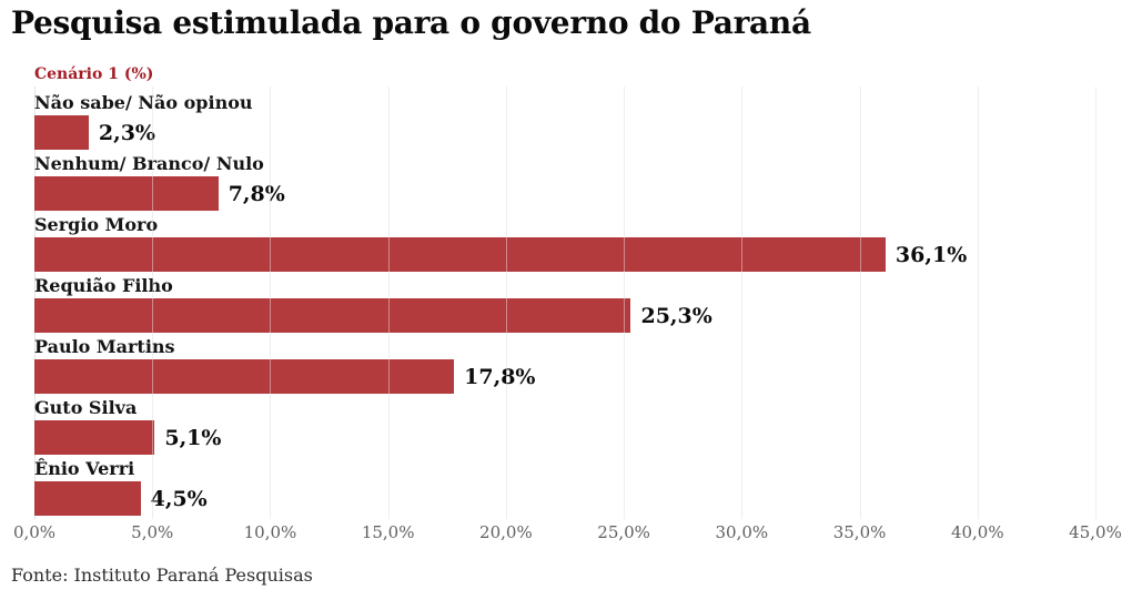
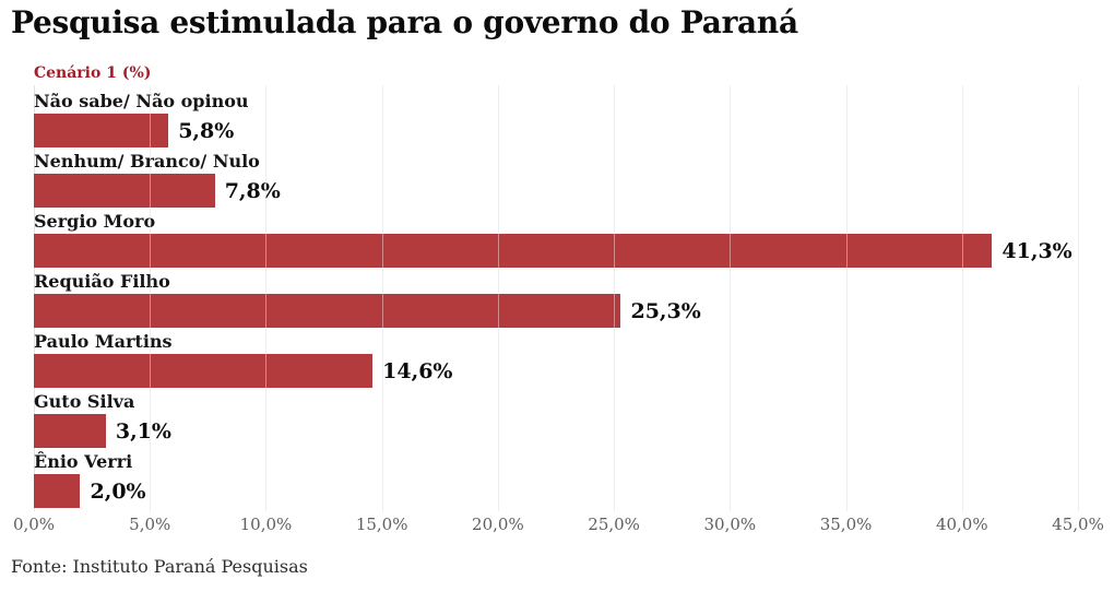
Não sabe/ Não opinou: 2,3% -> 5,8%
Sergio Moro: 36,1% -> 41,3%
Paulo Martins: 17,8% -> 14,6%
Guto Silva: 5,1% -> 3,1%
Ênio Verri: 4,5% -> 2,0%
